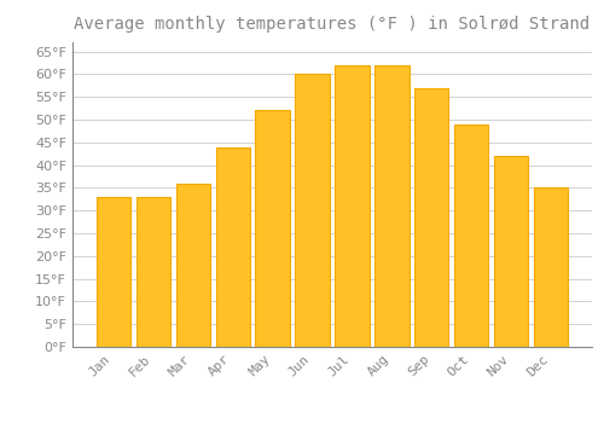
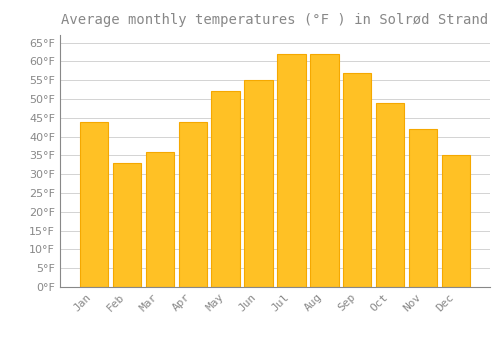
Jan: 33°F -> 44°F
Jun: 60°F -> 55°F
